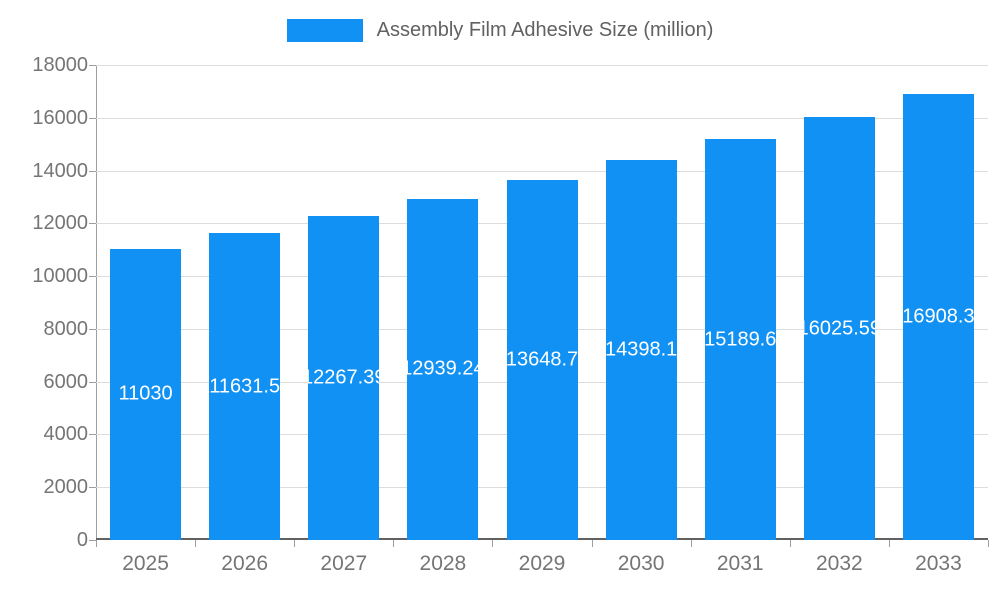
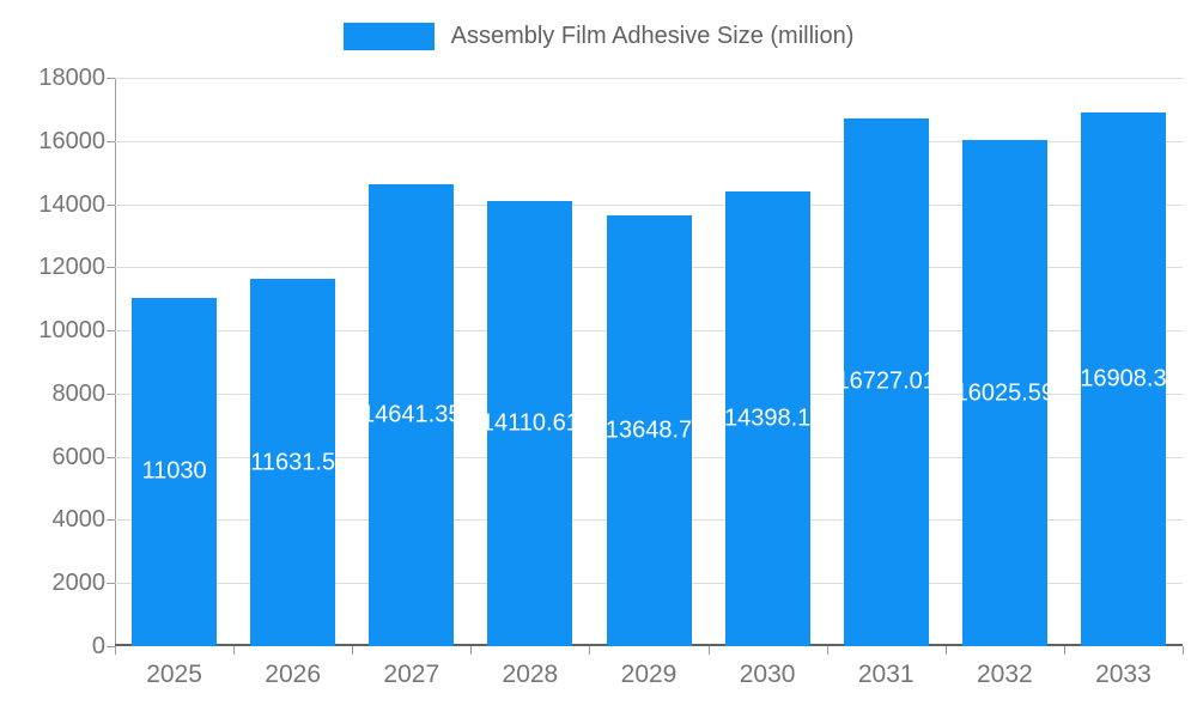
2027: 12267.39 -> 14641.35
2028: 12939.24 -> 14110.61
2031: 15189.6 -> 16727.01
